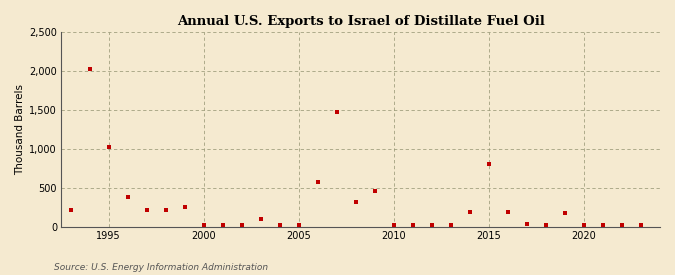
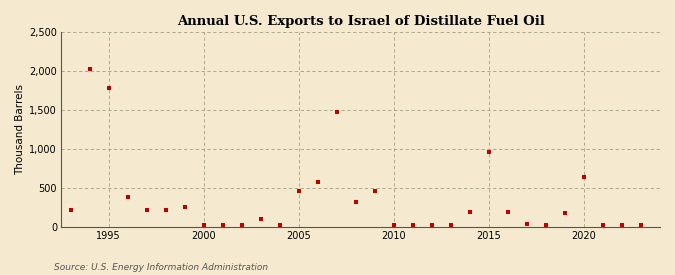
1995: 1,020 -> 1,780
2005: 20 -> 460
2015: 800 -> 960
2020: 20 -> 640
